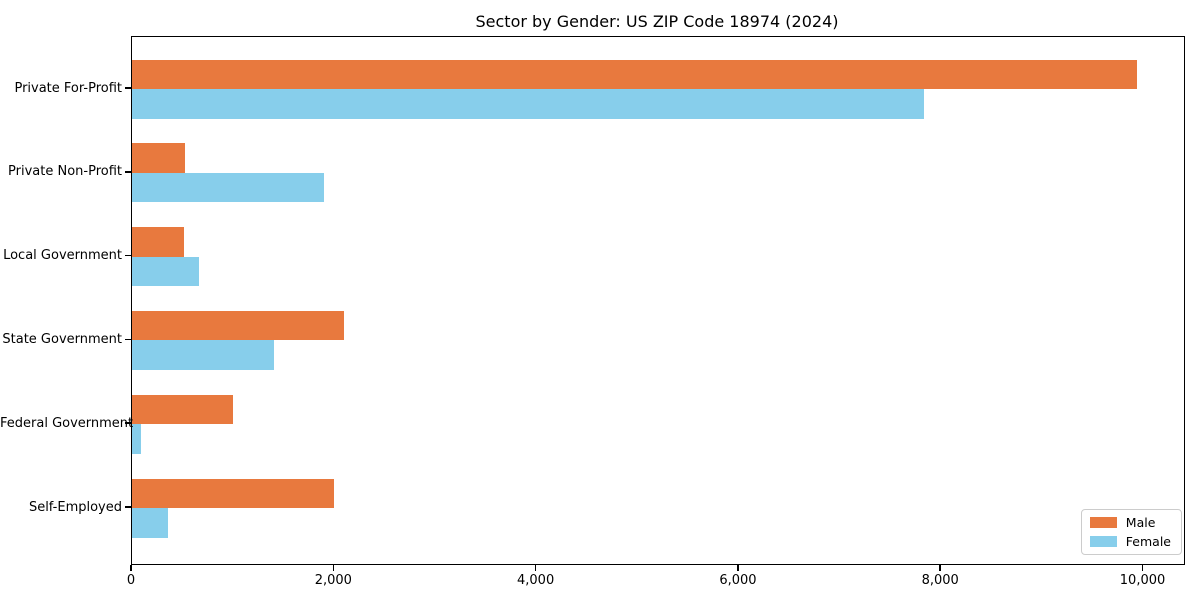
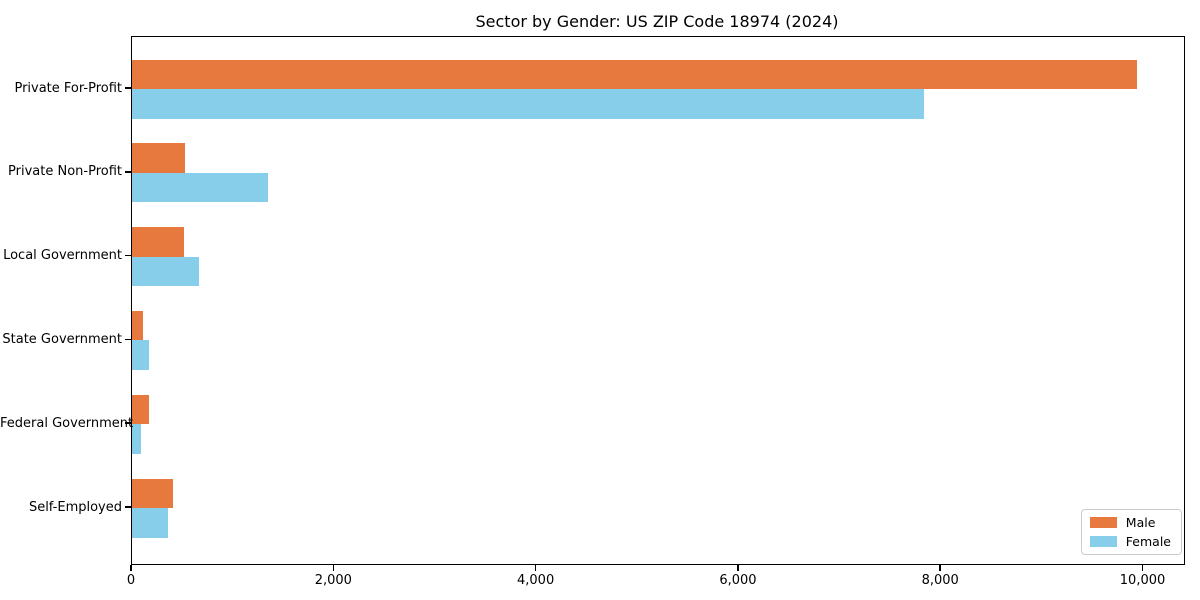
Female/Private Non-Profit: 1900 -> 1300
Male/State Government: 2100 -> 100
Female/State Government: 1400 -> 200
Male/Federal Government: 1000 -> 200
Male/Self-Employed: 2000 -> 400
